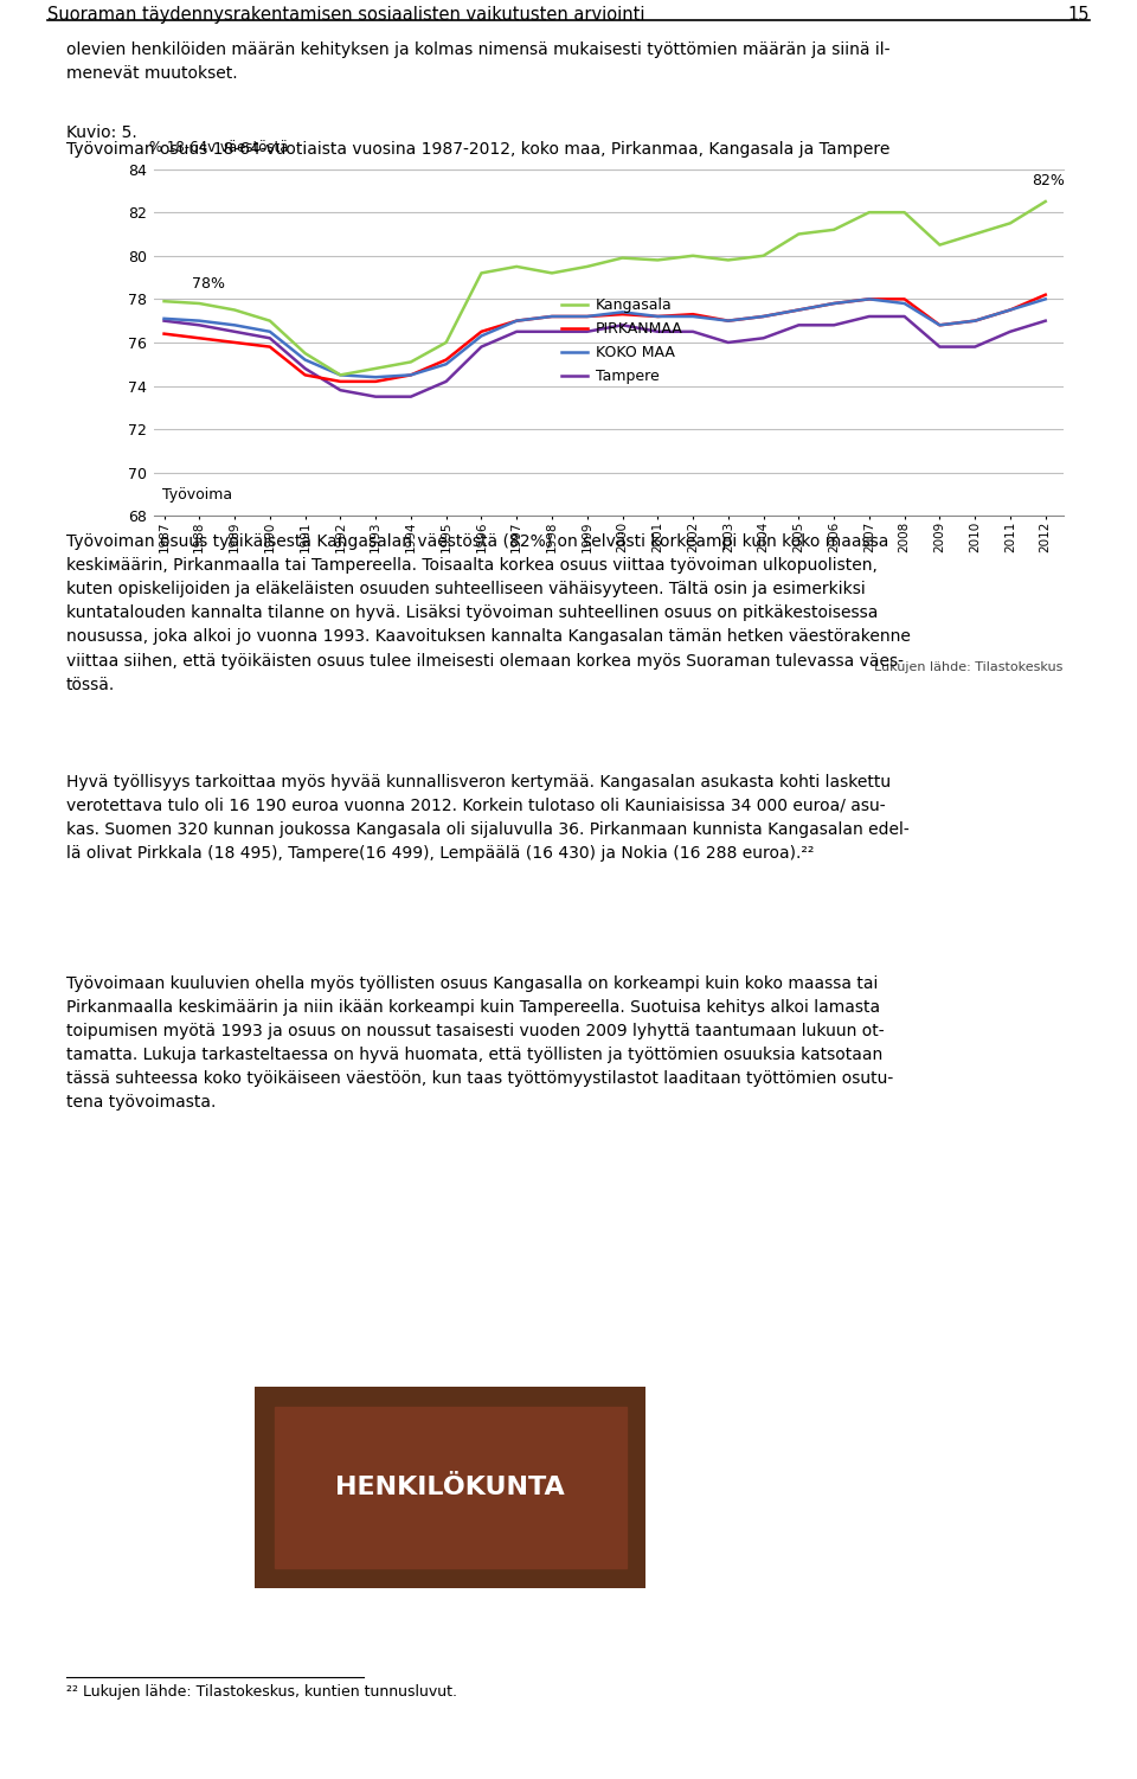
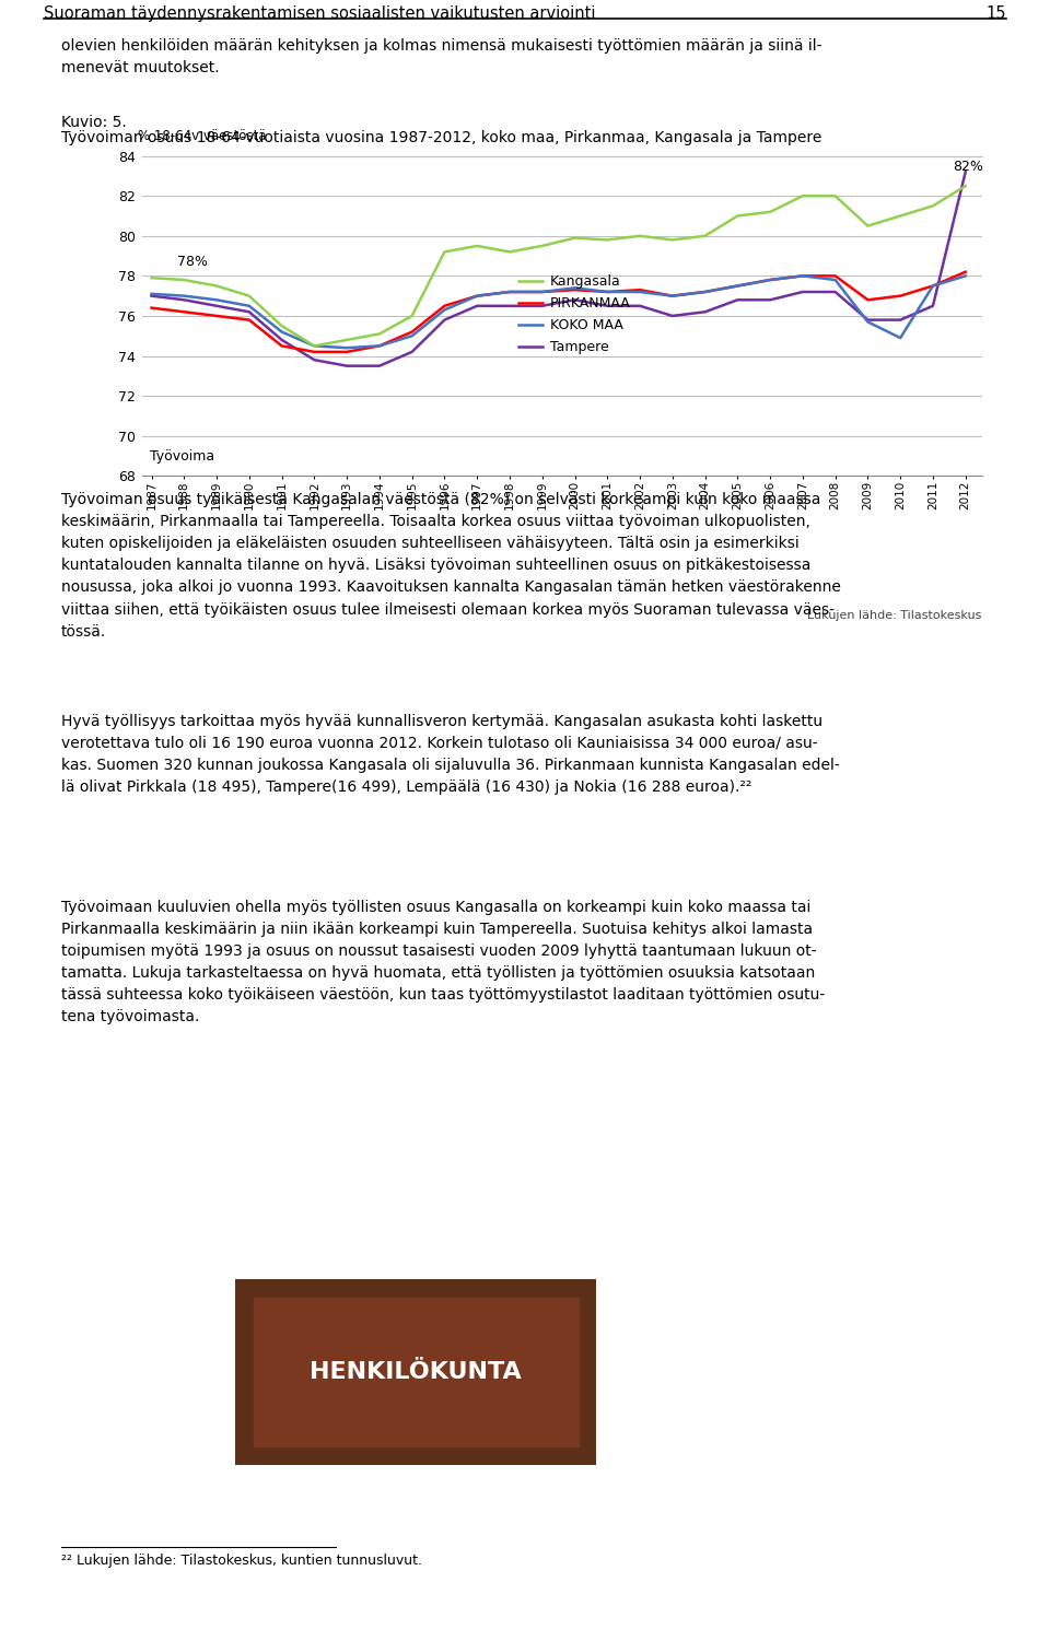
KOKO MAA/2009: 76.8 -> 75.7
KOKO MAA/2010: 77.0 -> 74.9
Tampere/2012: 77.0 -> 83.2
